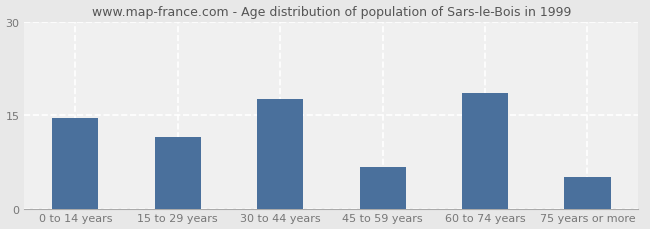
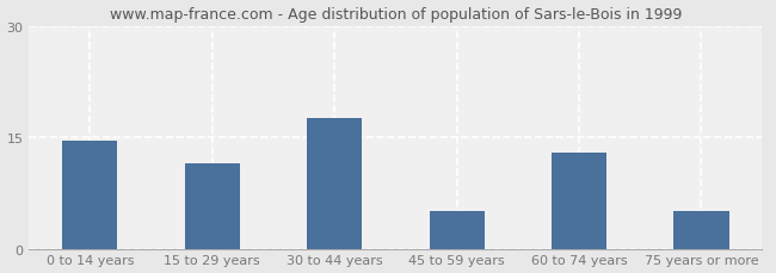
45 to 59 years: 6.6 -> 5.0
60 to 74 years: 18.6 -> 13.0
